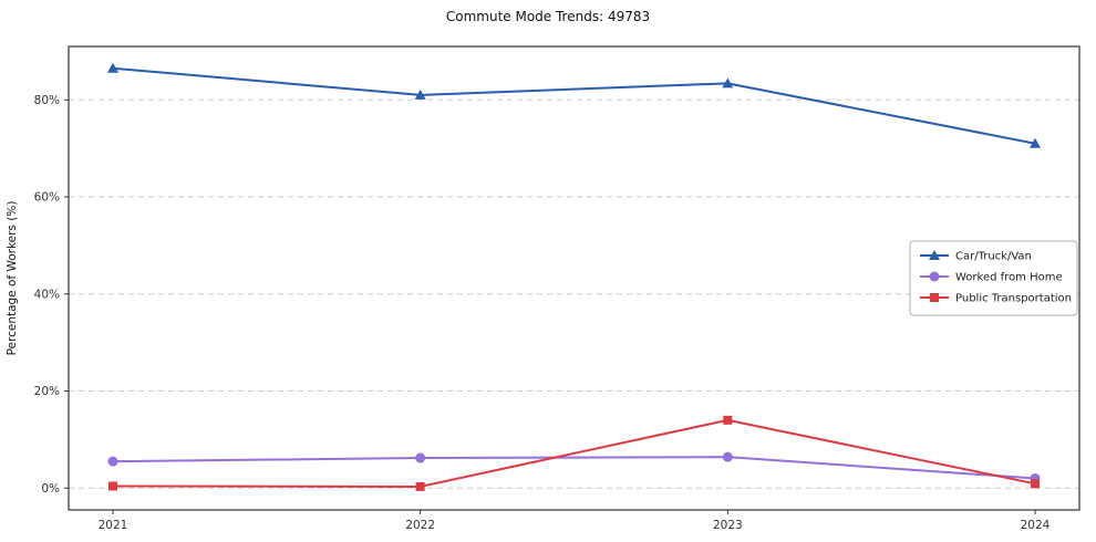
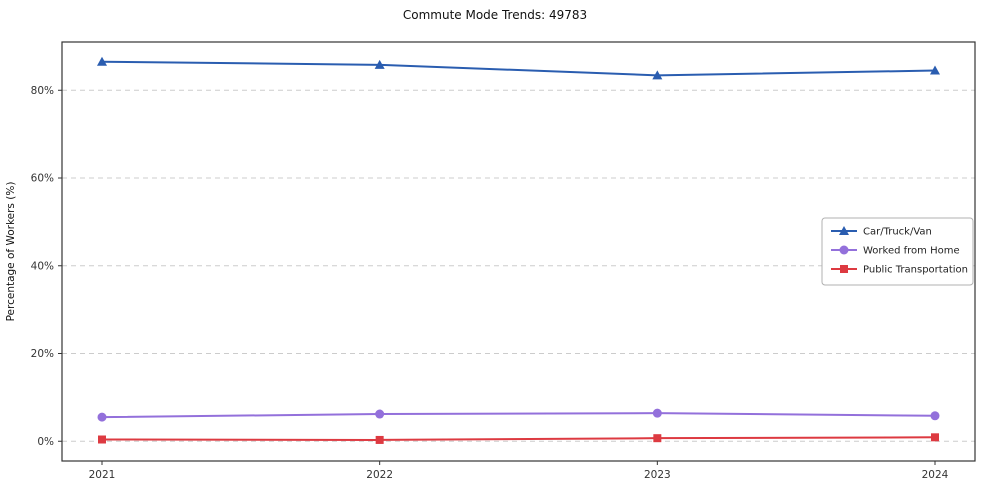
Car/Truck/Van/2022: 81% -> 86%
Public Transportation/2023: 14% -> 1%
Car/Truck/Van/2024: 71% -> 84%
Worked from Home/2024: 2% -> 6%
